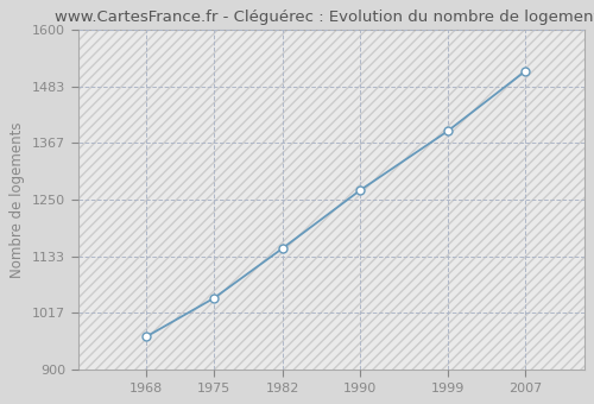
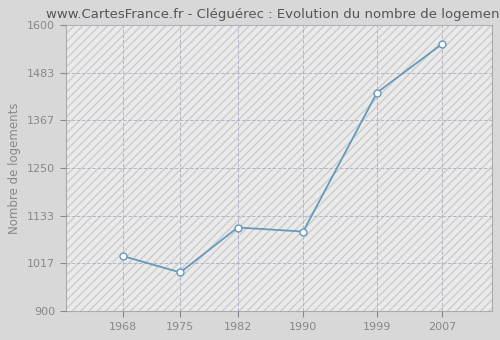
1968: 968 -> 1035
1975: 1048 -> 995
1982: 1150 -> 1105
1990: 1270 -> 1095
1999: 1392 -> 1435
2007: 1516 -> 1555
